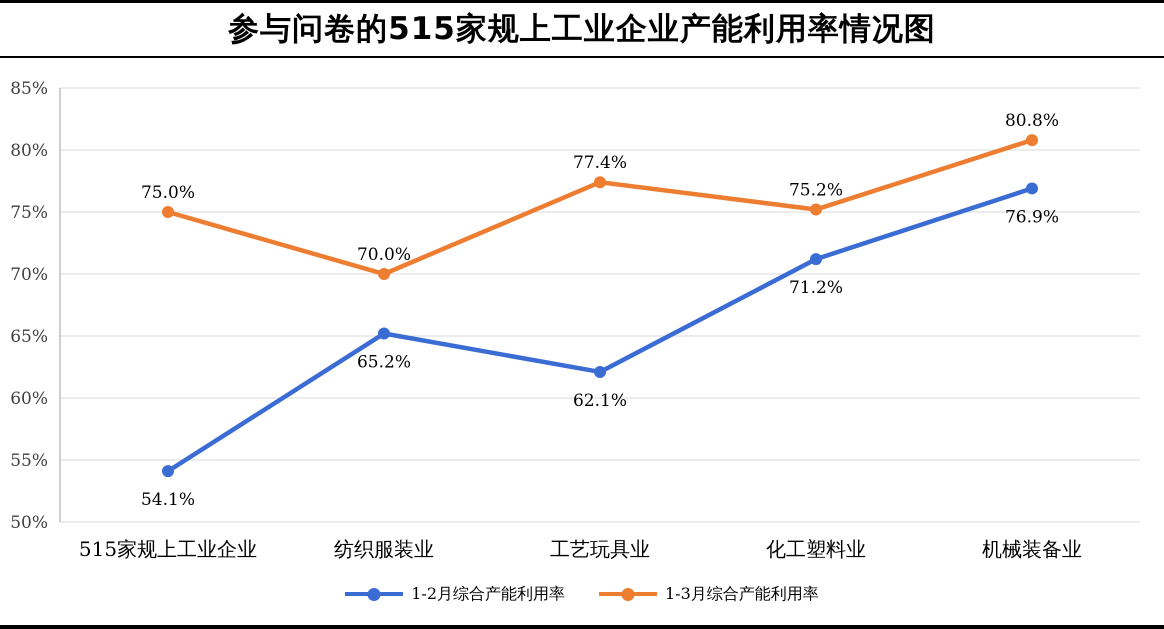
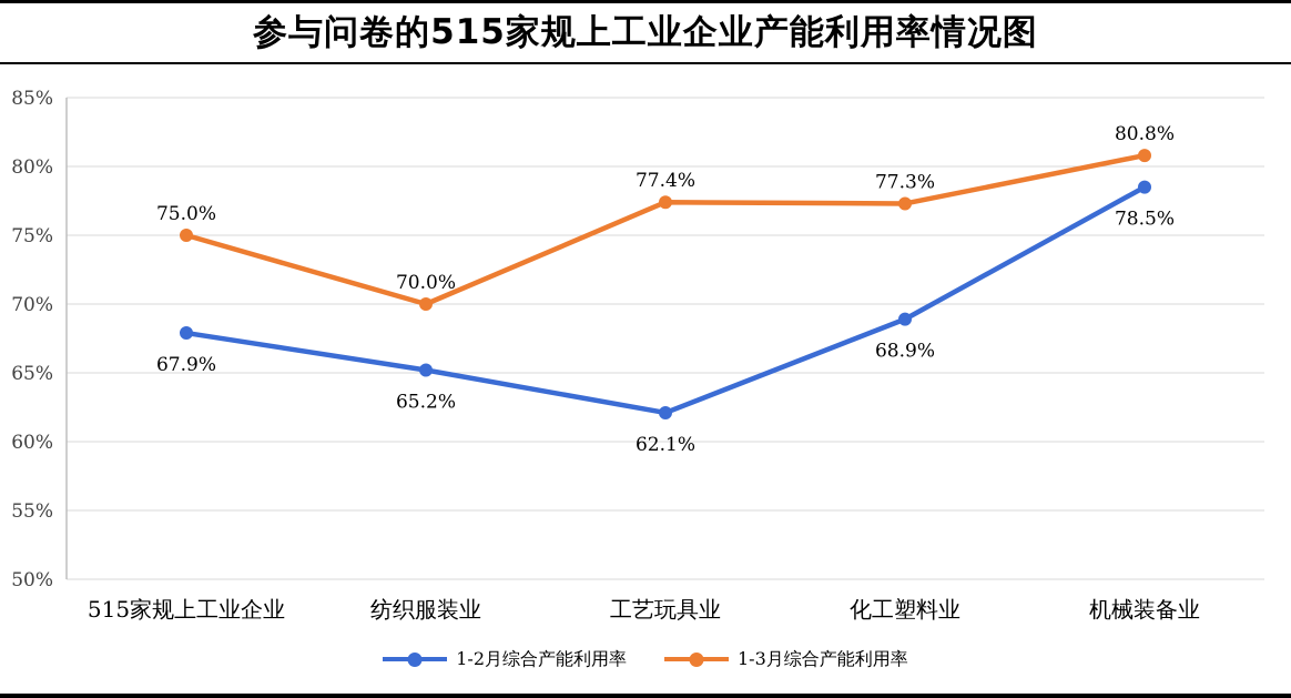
1-2月综合产能利用率/515家规上工业企业: 54.1% -> 67.9%
1-2月综合产能利用率/化工塑料业: 71.2% -> 68.9%
1-3月综合产能利用率/化工塑料业: 75.2% -> 77.3%
1-2月综合产能利用率/机械装备业: 76.9% -> 78.5%
